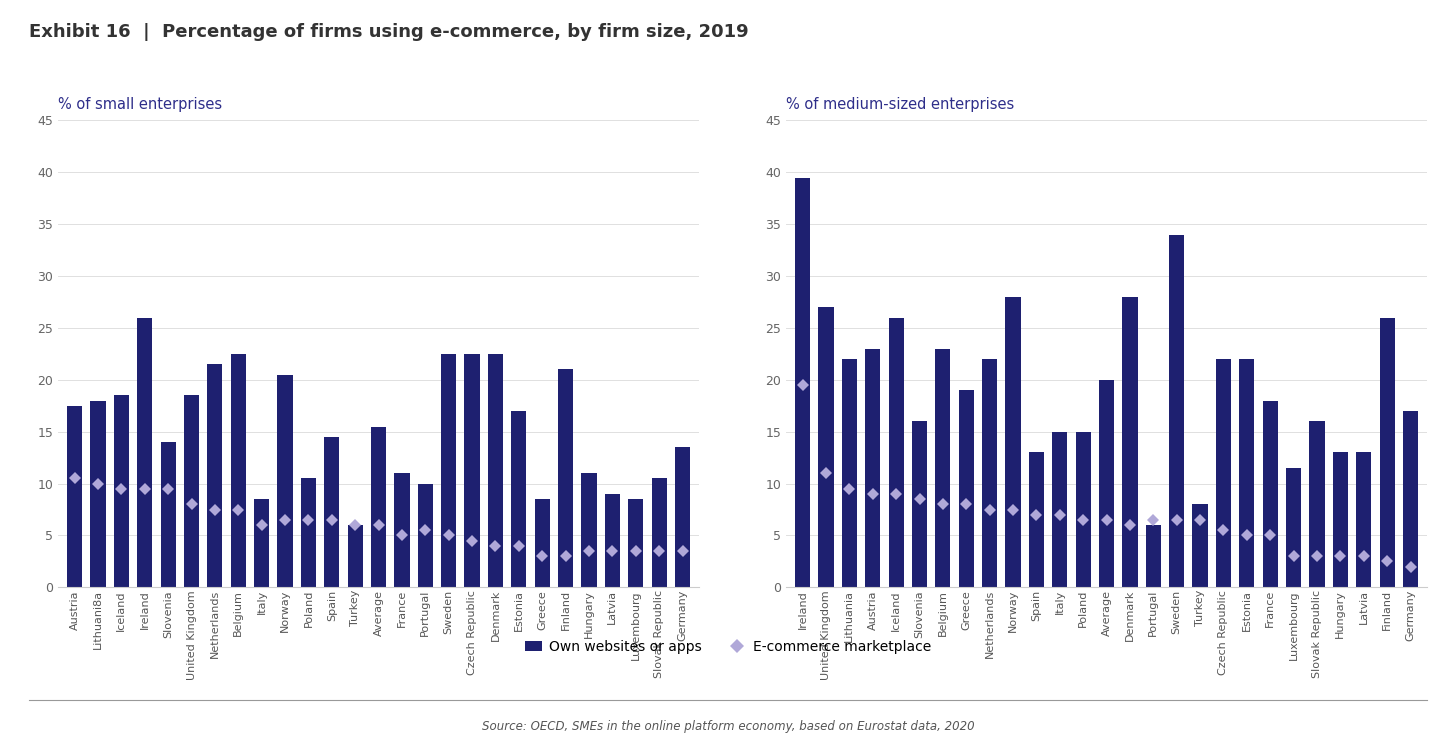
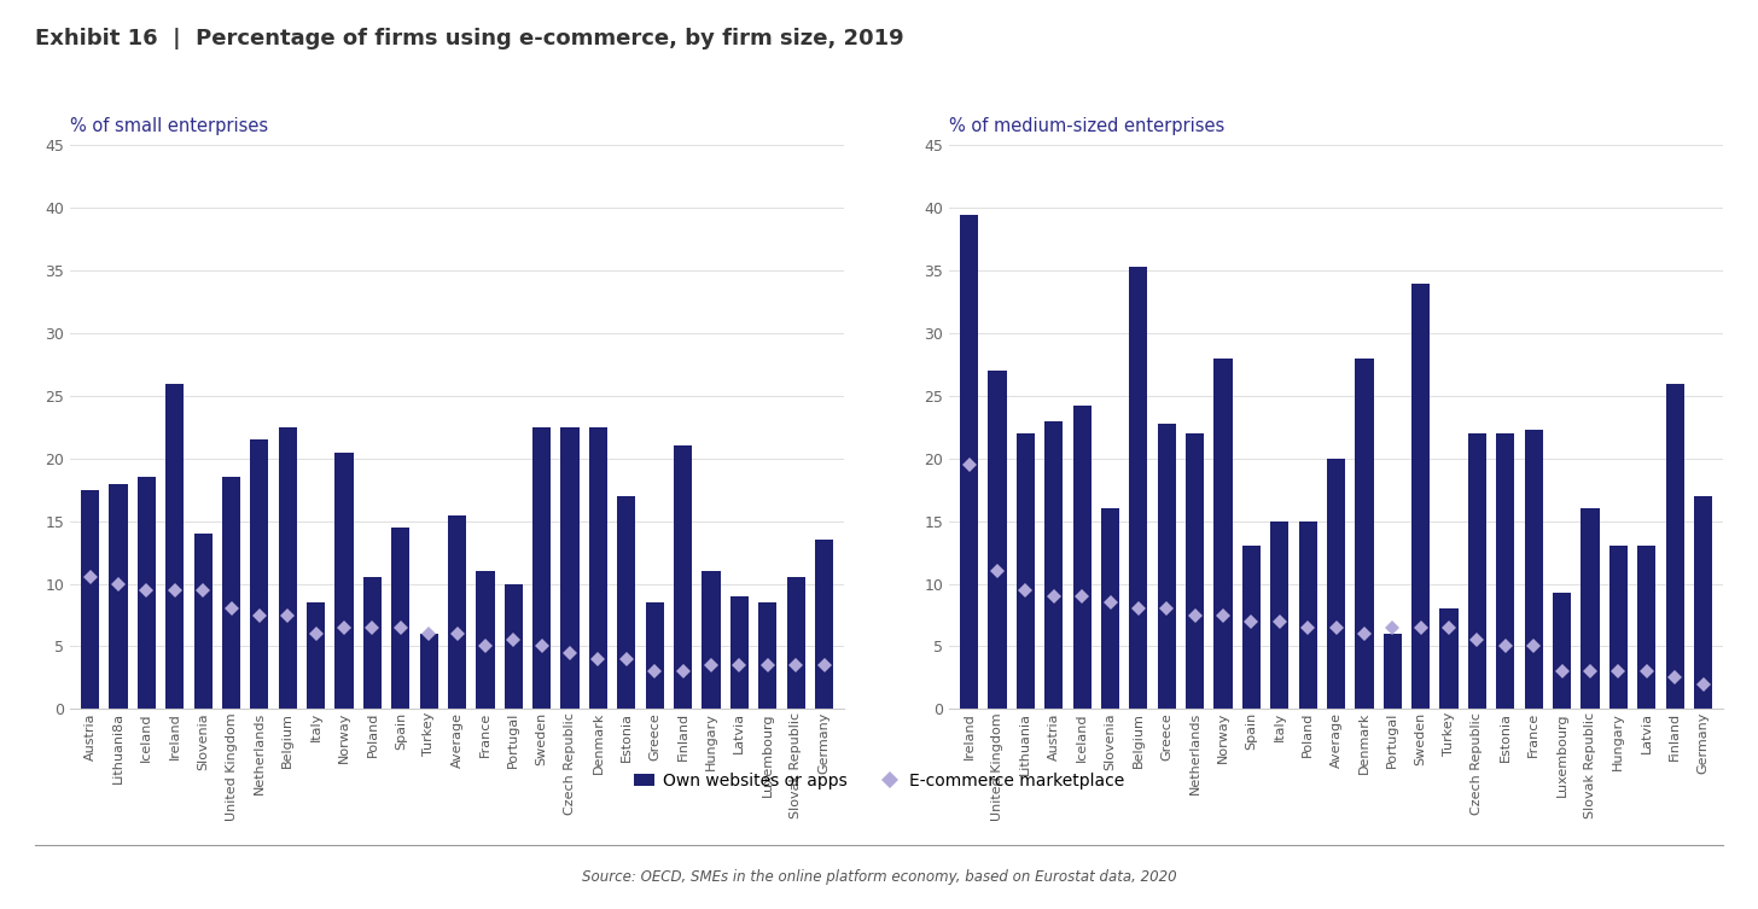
% of medium-sized enterprises/Iceland: 26.0 -> 24.2
% of medium-sized enterprises/Belgium: 23.0 -> 35.3
% of medium-sized enterprises/Greece: 19.0 -> 22.8
% of medium-sized enterprises/France: 18.0 -> 22.3
% of medium-sized enterprises/Luxembourg: 11.5 -> 9.3
